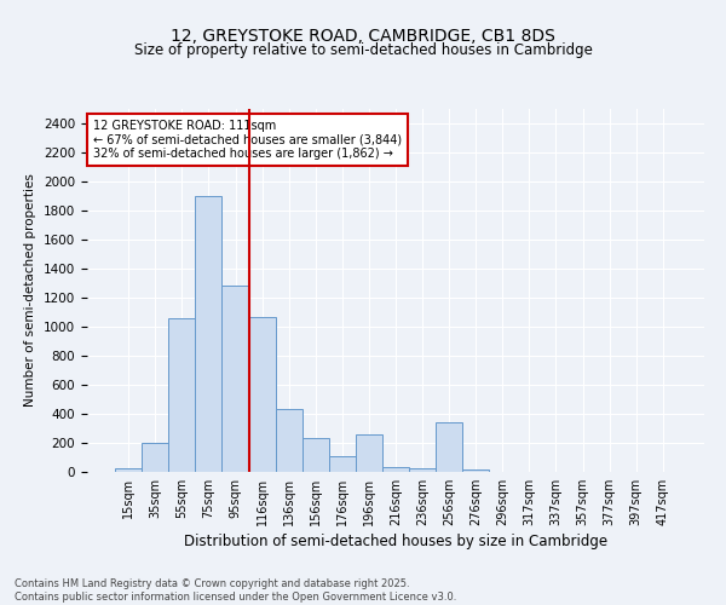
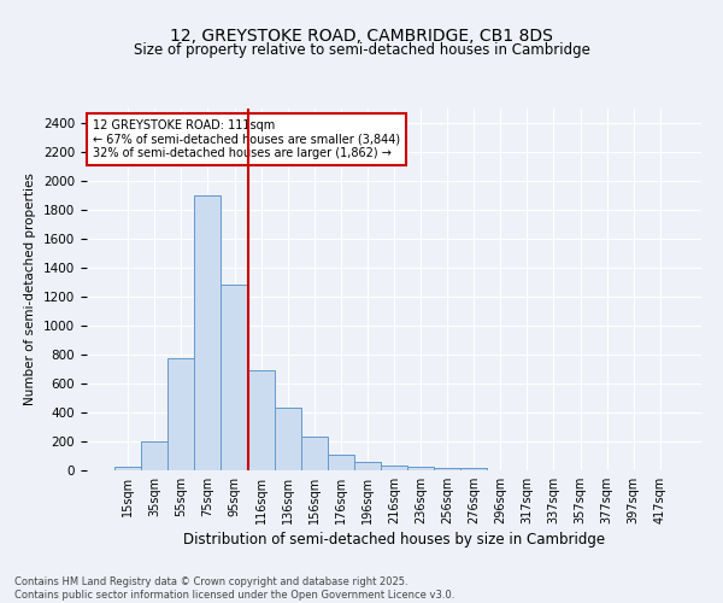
55sqm: 1060 -> 780
116sqm: 1070 -> 690
196sqm: 260 -> 60
256sqm: 340 -> 20
